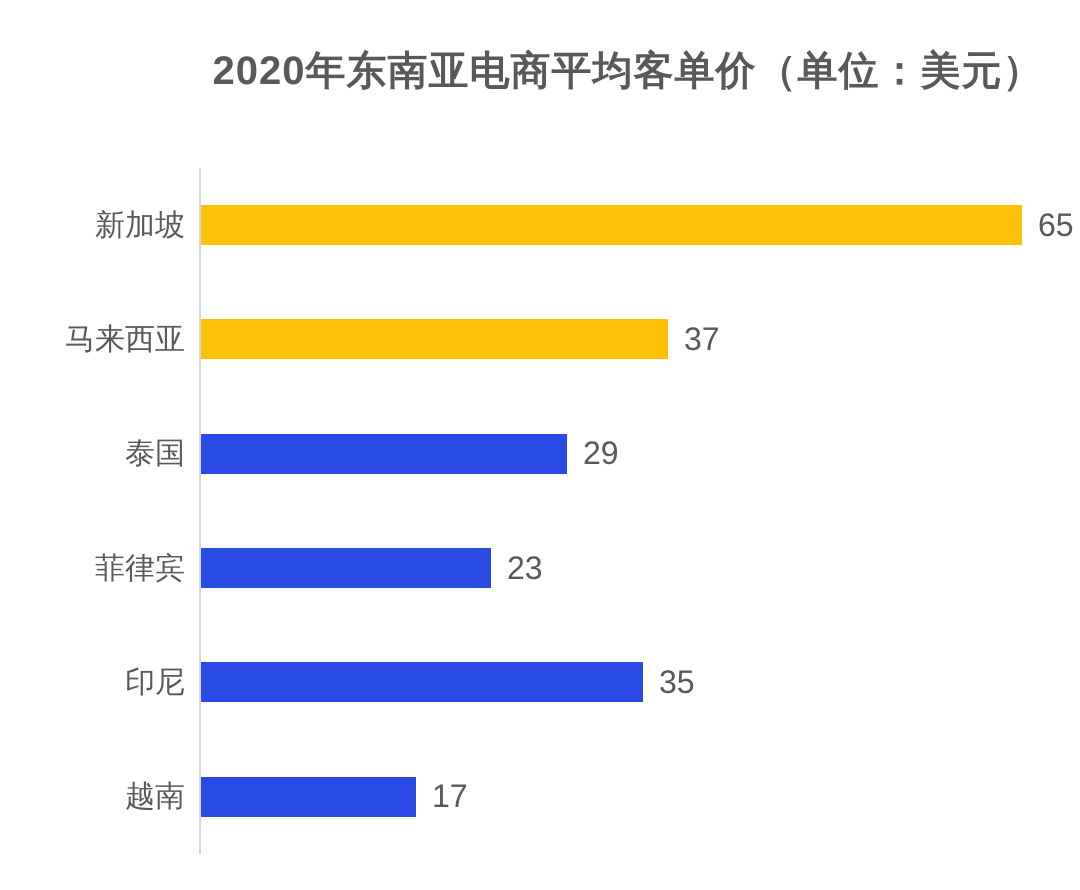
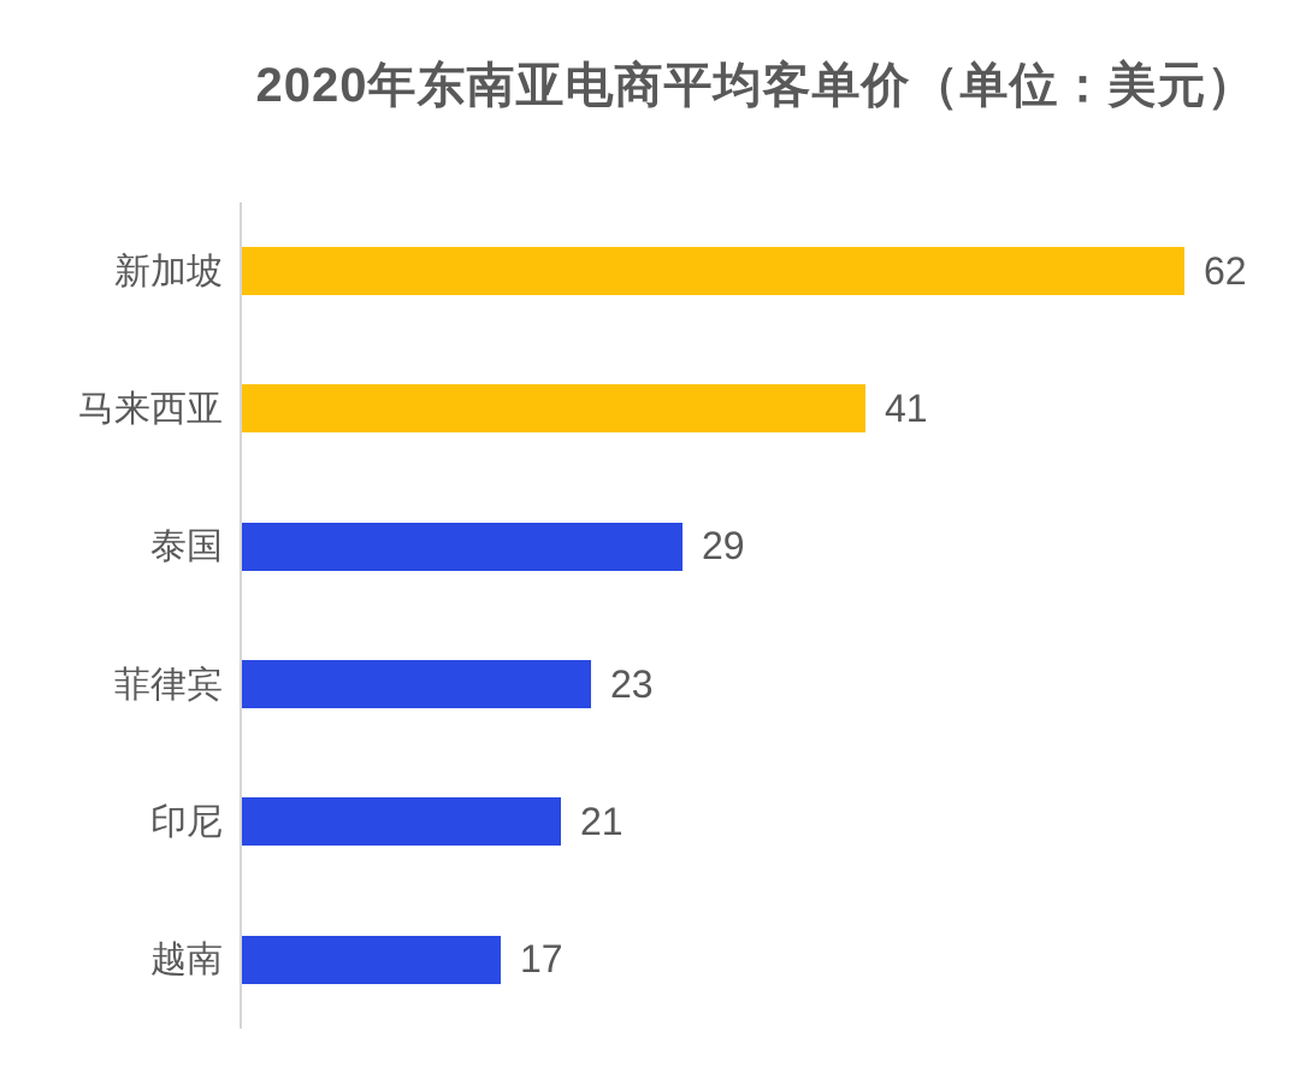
新加坡: 65 -> 62
马来西亚: 37 -> 41
印尼: 35 -> 21
